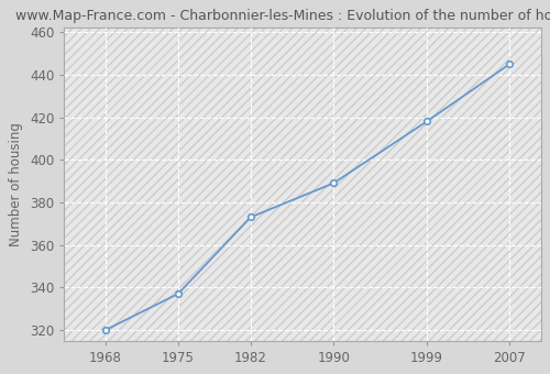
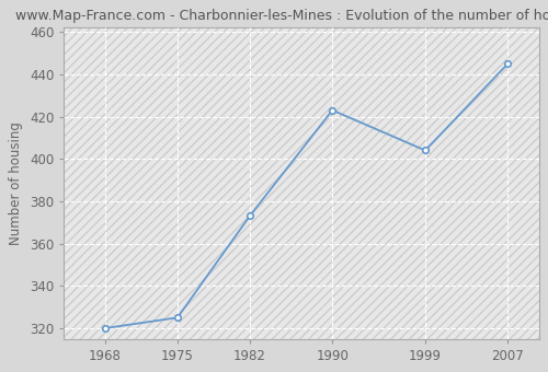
1975: 337 -> 325
1990: 389 -> 423
1999: 418 -> 404
